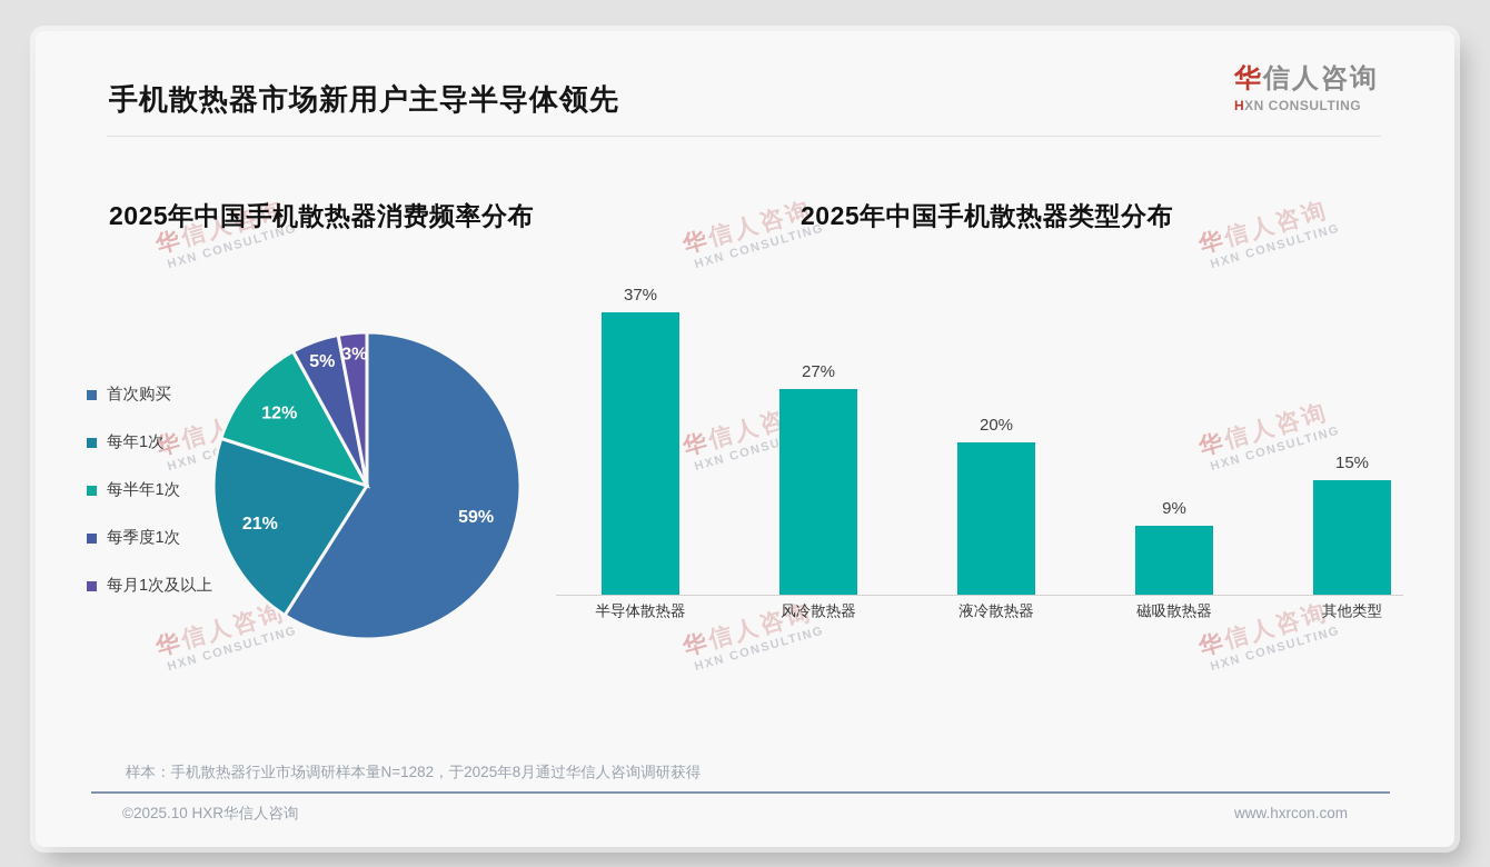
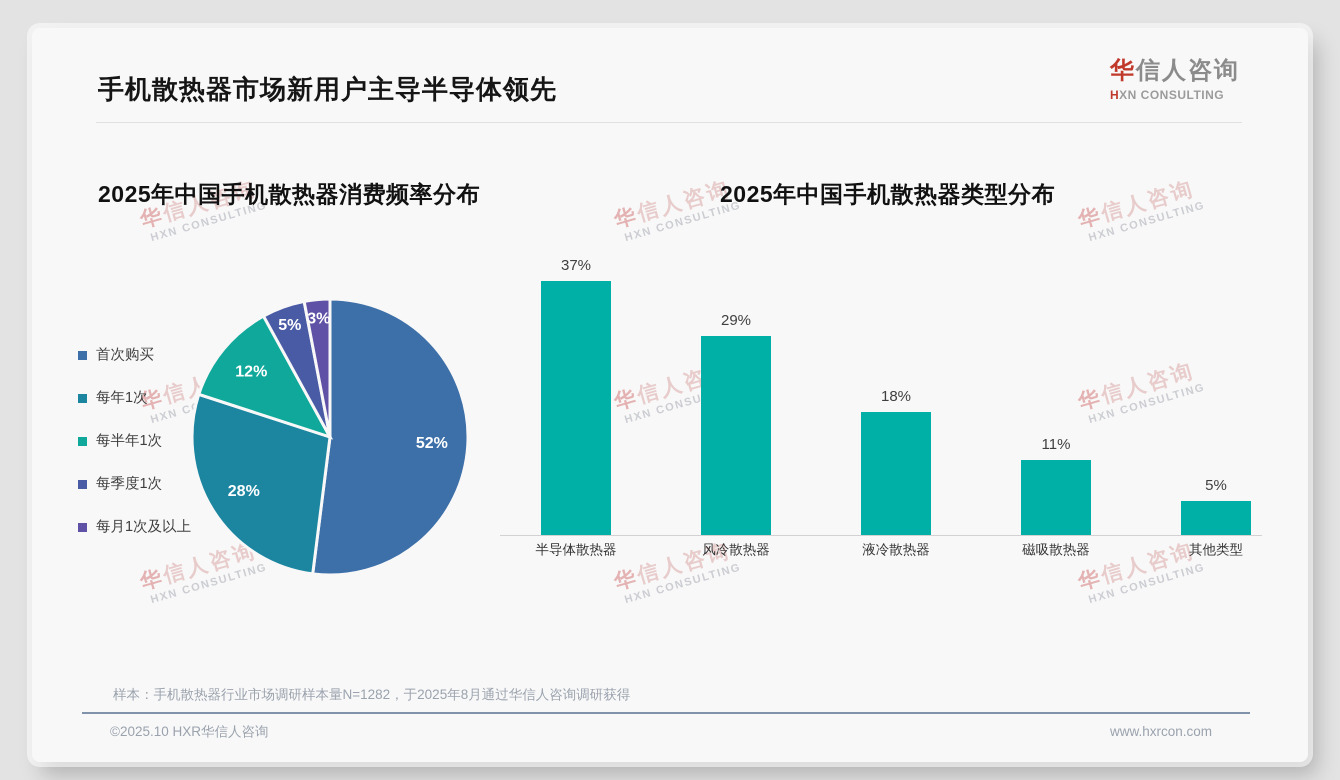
2025年中国手机散热器消费频率分布/首次购买: 59% -> 52%
2025年中国手机散热器消费频率分布/每年1次: 21% -> 28%
2025年中国手机散热器类型分布/风冷散热器: 27% -> 29%
2025年中国手机散热器类型分布/液冷散热器: 20% -> 18%
2025年中国手机散热器类型分布/磁吸散热器: 9% -> 11%
2025年中国手机散热器类型分布/其他类型: 15% -> 5%
